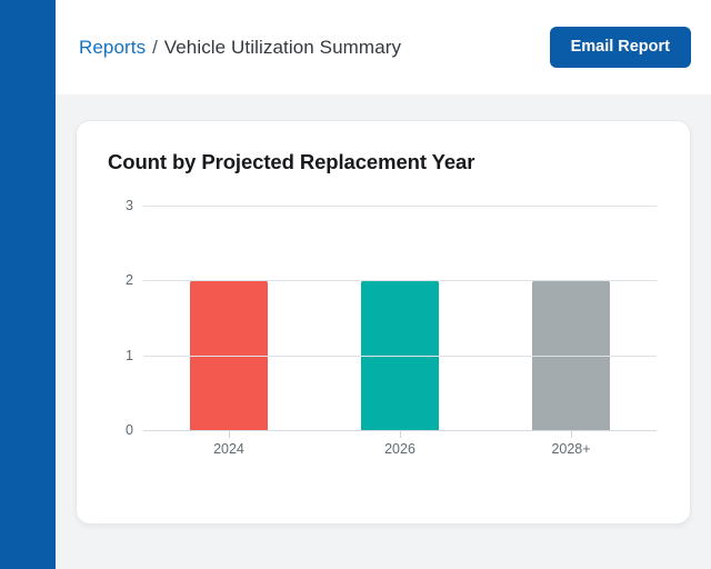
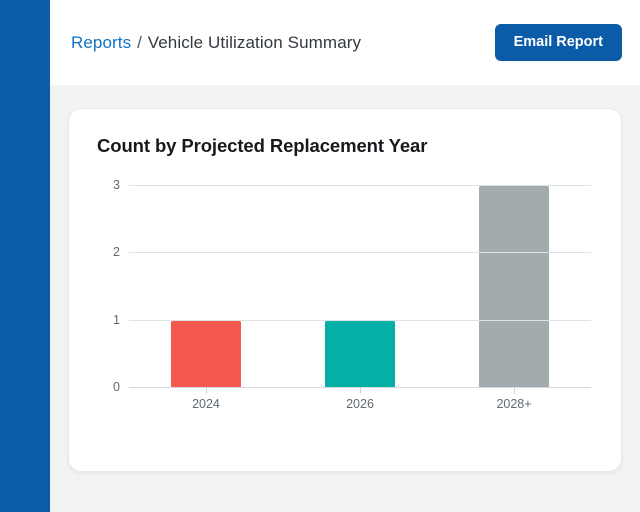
2024: 2 -> 1
2026: 2 -> 1
2028+: 2 -> 3
